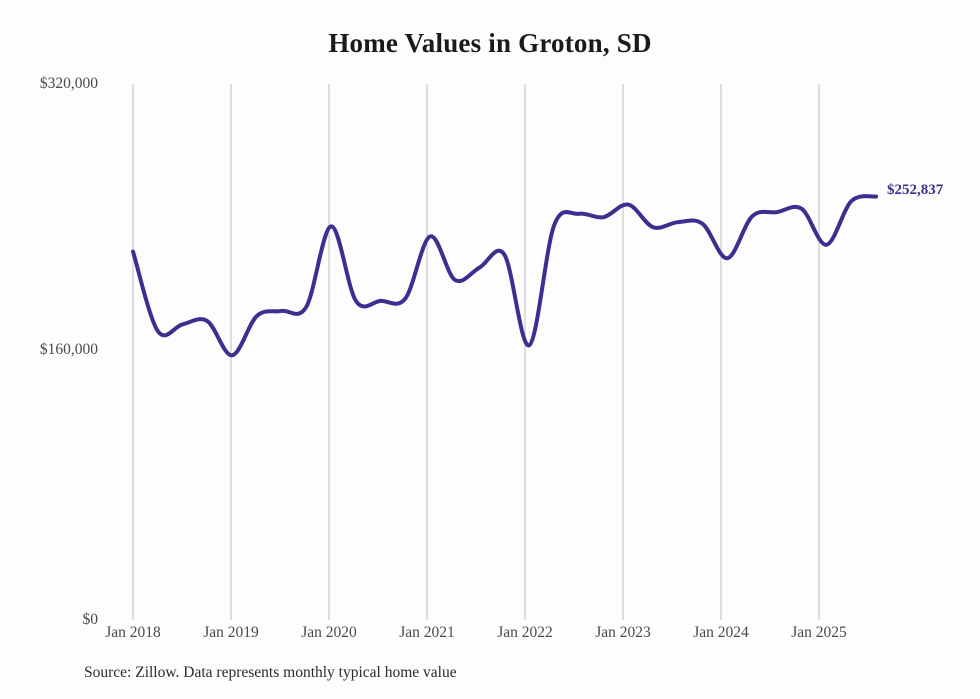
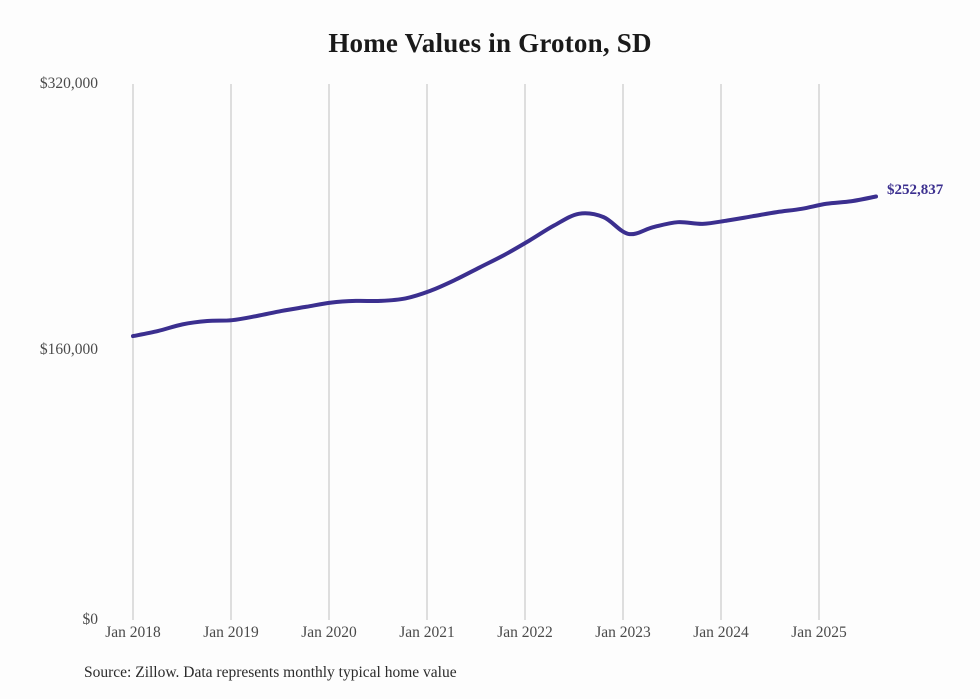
Jan 2018: $220000 -> $170000
Jan 2019: $158000 -> $179000
Jan 2020: $235000 -> $190000
Jan 2021: $229000 -> $196000
Jan 2022: $164000 -> $226000
Jan 2023: $248000 -> $230000
Jan 2024: $216000 -> $238000
Jan 2025: $224000 -> $248000
